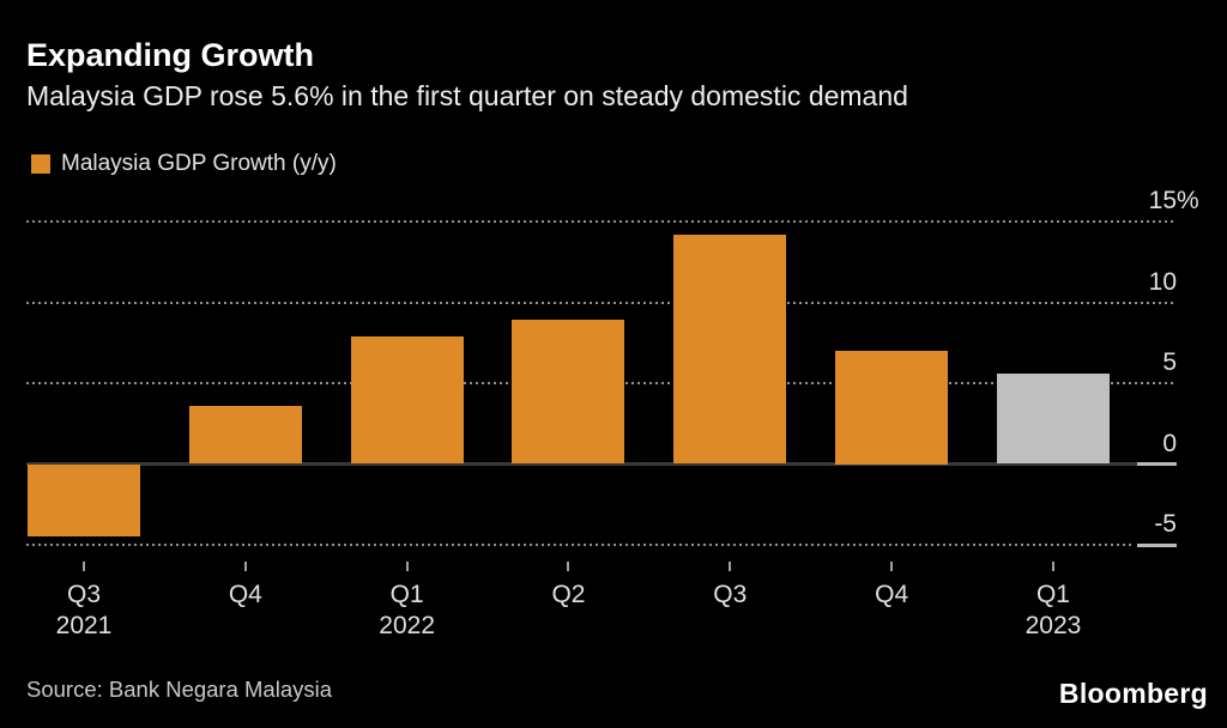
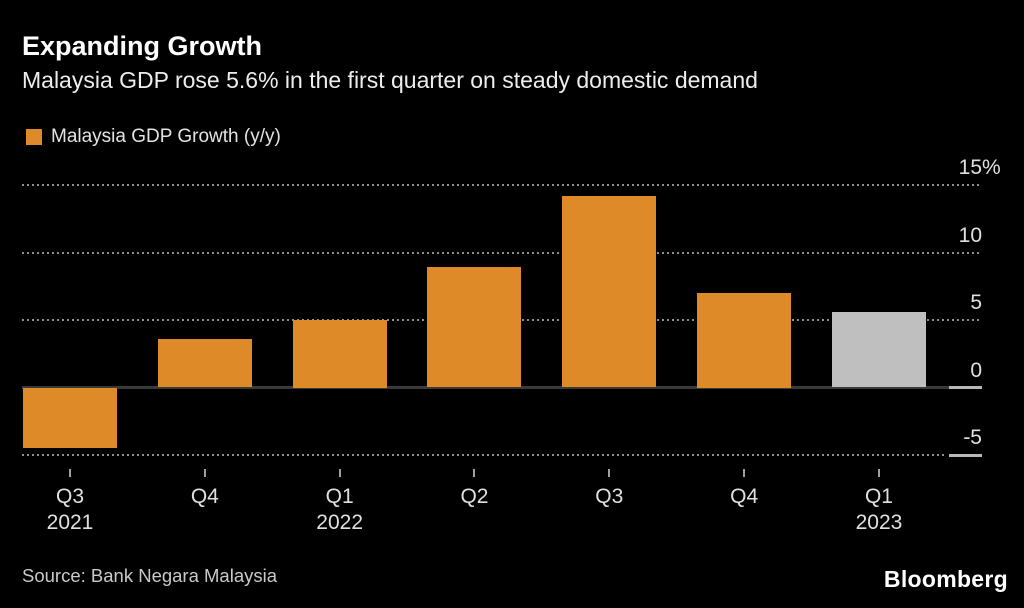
Q1 2022: 7.9 -> 5.0
